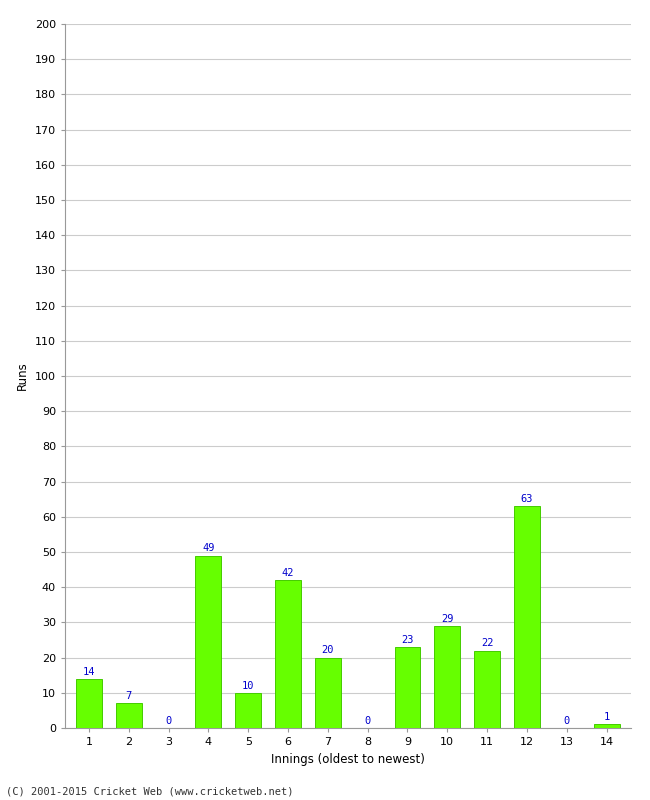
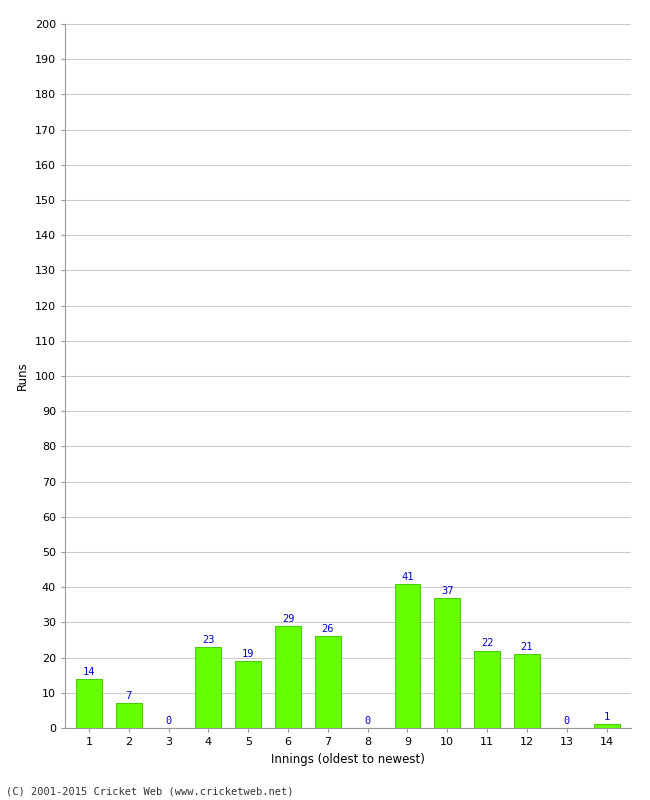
4: 49 -> 23
5: 10 -> 19
6: 42 -> 29
7: 20 -> 26
9: 23 -> 41
10: 29 -> 37
12: 63 -> 21
